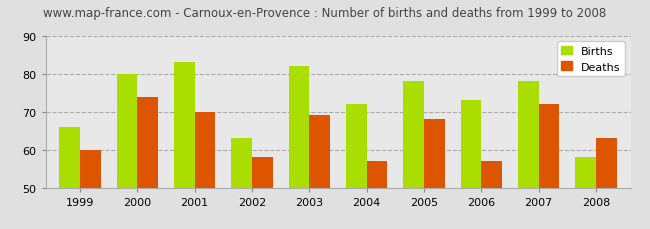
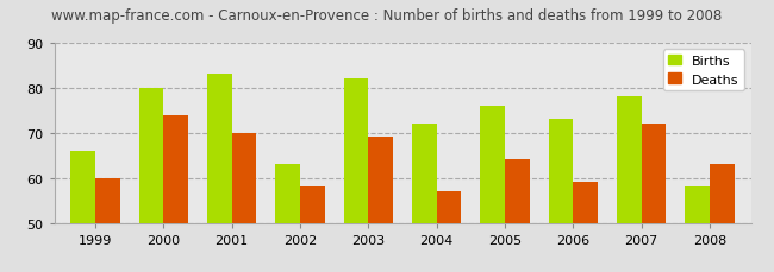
Births/2005: 78 -> 76
Deaths/2005: 68 -> 64
Deaths/2006: 57 -> 59
